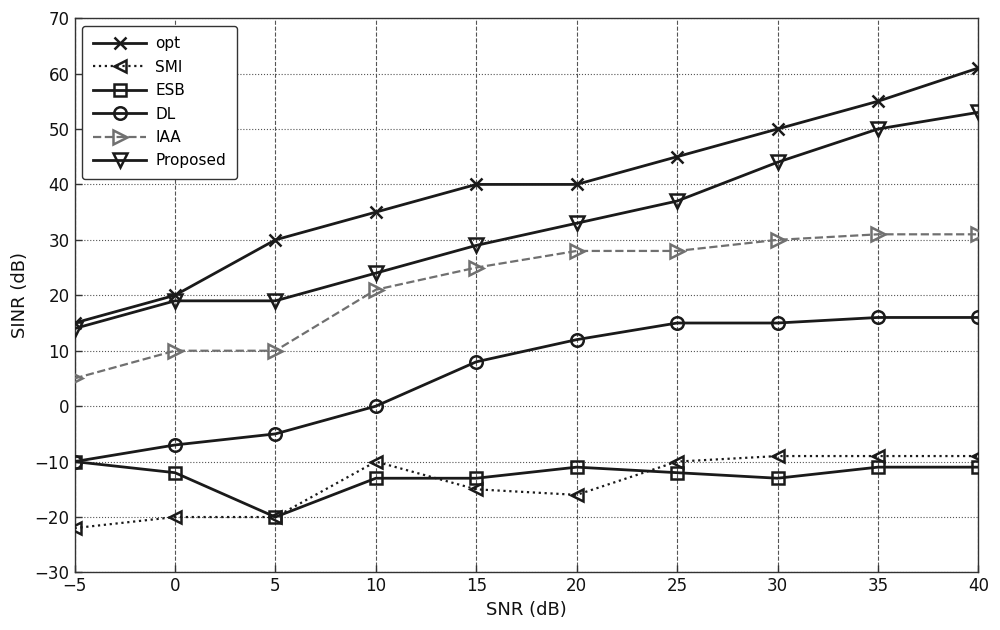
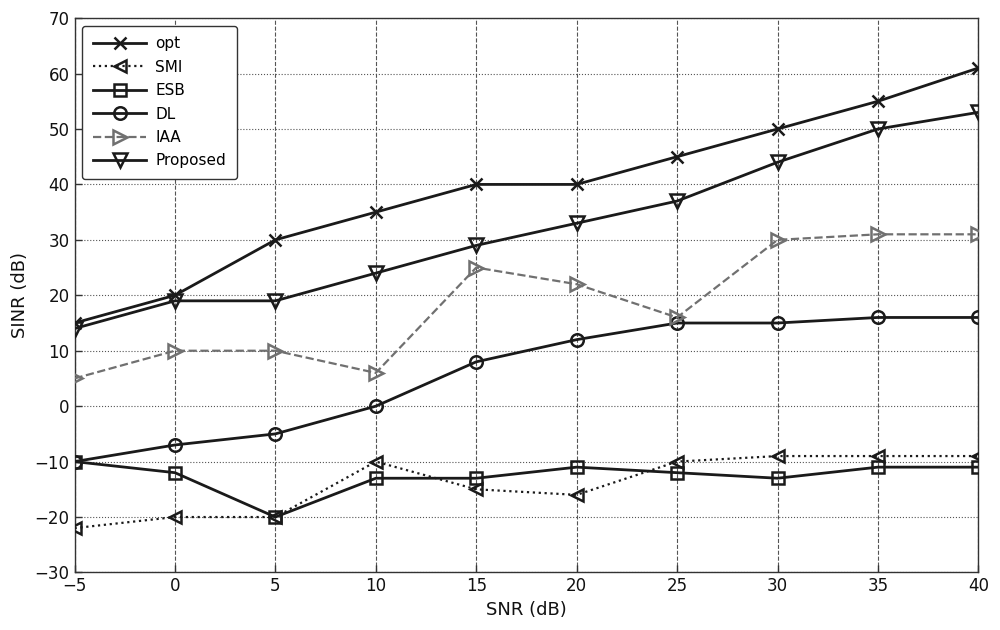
IAA/10: 21 -> 6
IAA/20: 28 -> 22
IAA/25: 28 -> 16
